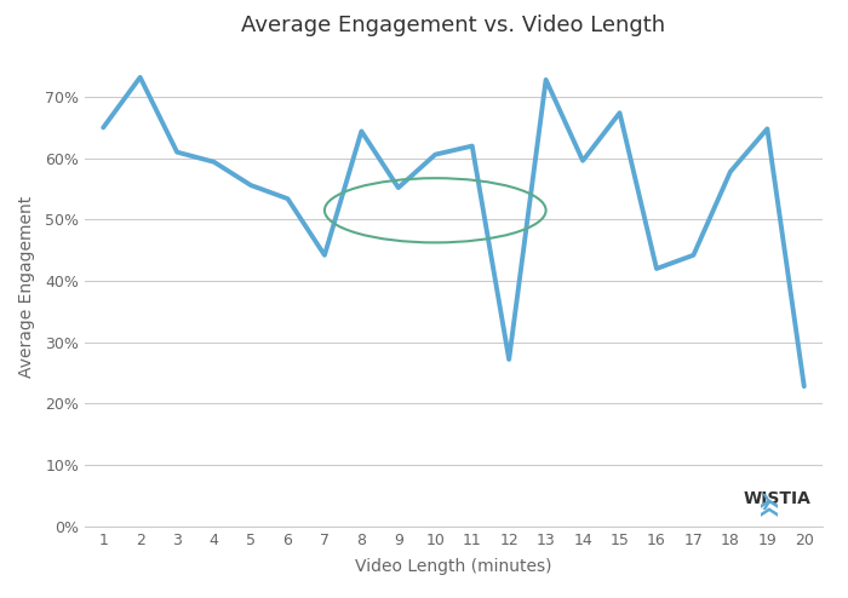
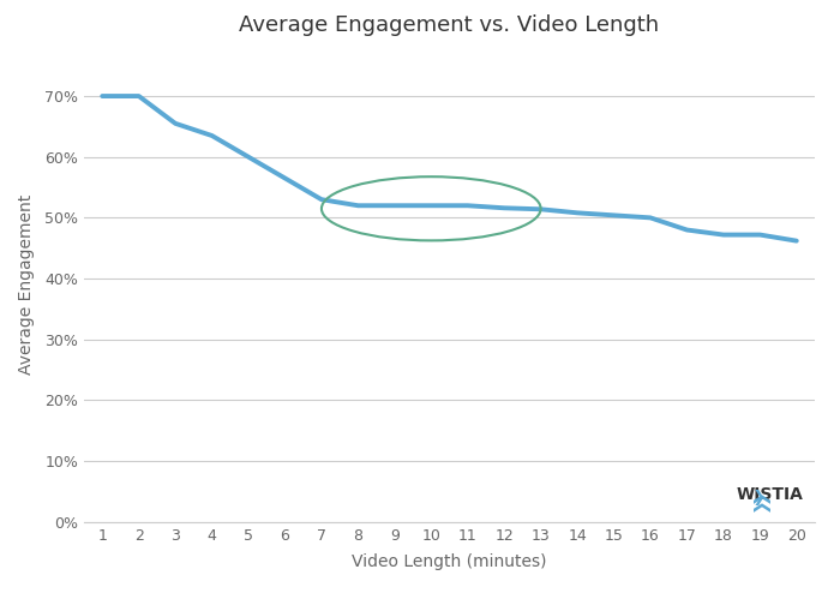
1: 65.0% -> 70.0%
2: 73.2% -> 70.0%
3: 61.0% -> 65.5%
4: 59.4% -> 63.5%
5: 55.6% -> 60.0%
6: 53.4% -> 56.5%
7: 44.2% -> 53.0%
8: 64.4% -> 52.0%
9: 55.2% -> 52.0%
10: 60.6% -> 52.0%
11: 62.0% -> 52.0%
12: 27.2% -> 51.6%
13: 72.8% -> 51.4%
14: 59.6% -> 50.8%
15: 67.4% -> 50.4%
16: 42.0% -> 50.0%
17: 44.2% -> 48.0%
18: 57.8% -> 47.2%
19: 64.8% -> 47.2%
20: 22.8% -> 46.2%
